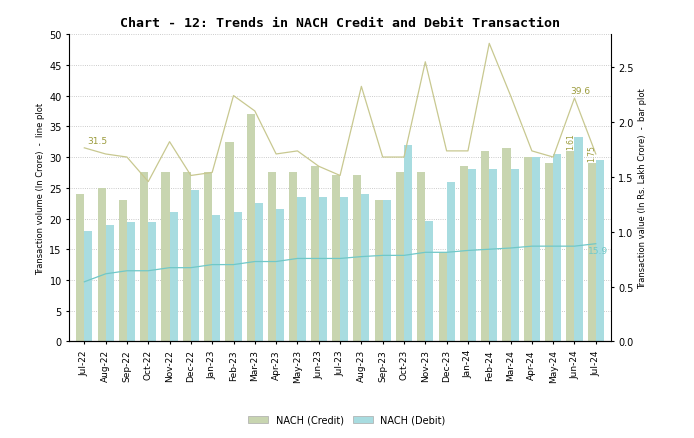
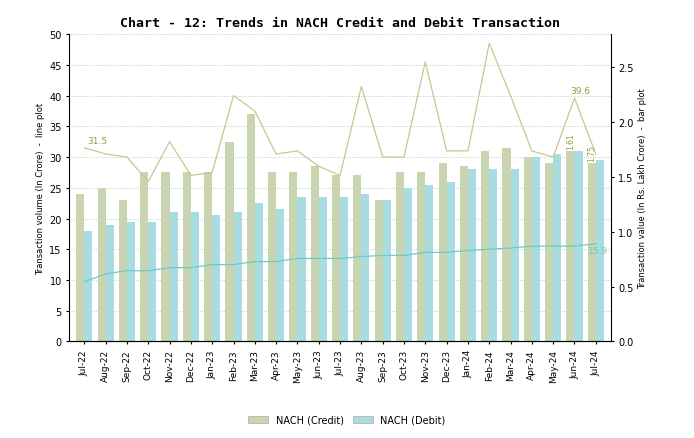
NACH (Debit)/Dec-22: 24.6 -> 21.0
NACH (Debit)/Oct-23: 32.0 -> 25.0
NACH (Debit)/Nov-23: 19.6 -> 25.5
NACH (Credit)/Dec-23: 14.6 -> 29.0
NACH (Debit)/Jun-24: 33.2 -> 31.0
